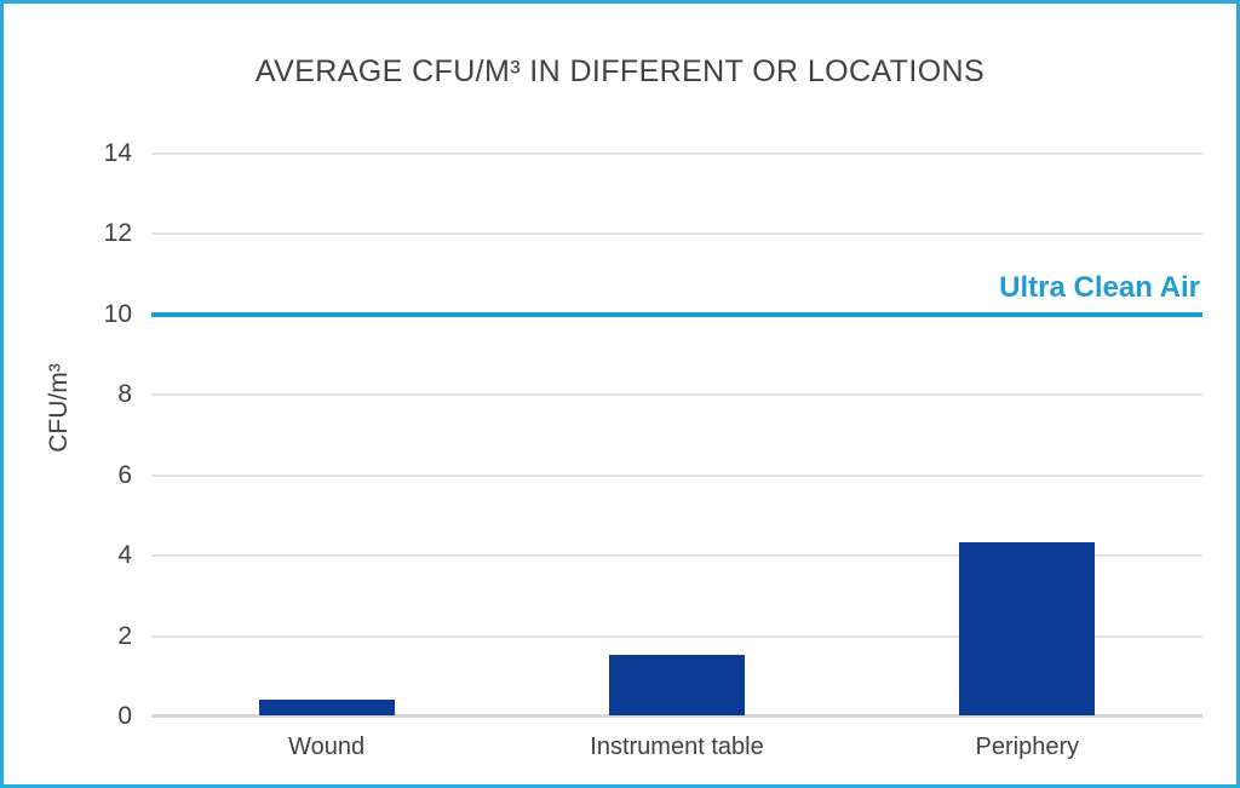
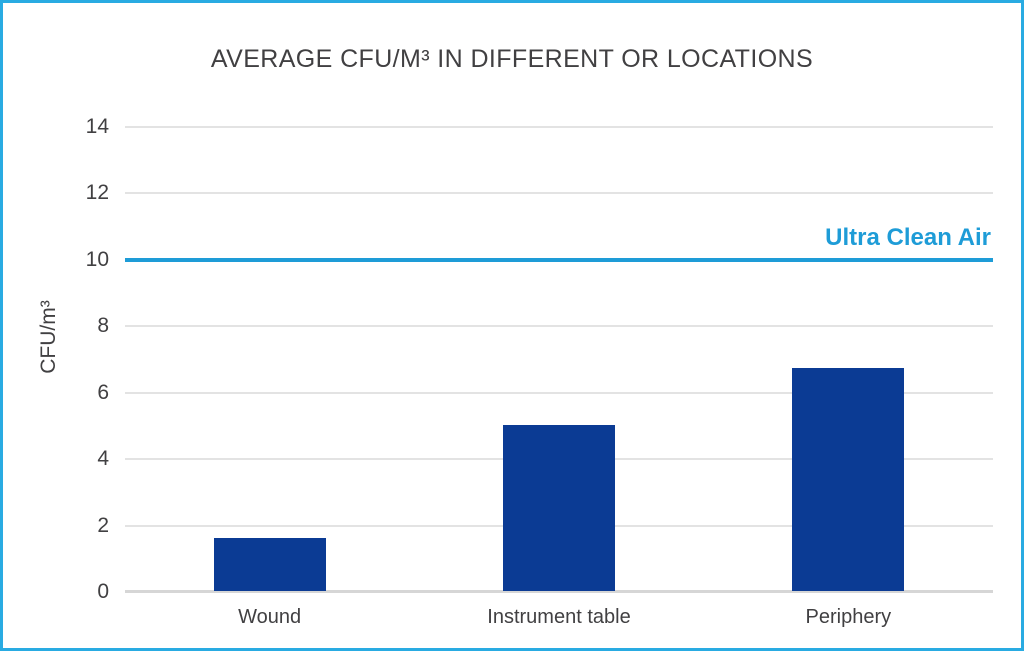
Wound: 0.4 -> 1.6
Instrument table: 1.5 -> 5.0
Periphery: 4.3 -> 6.7
